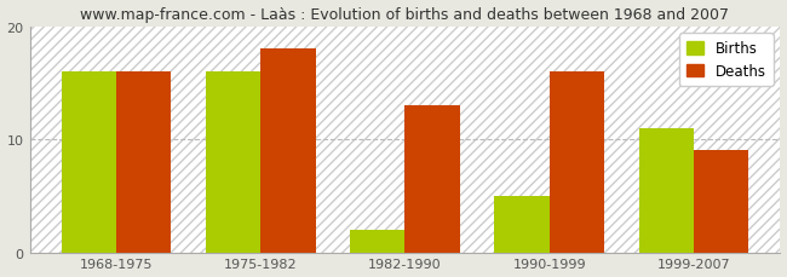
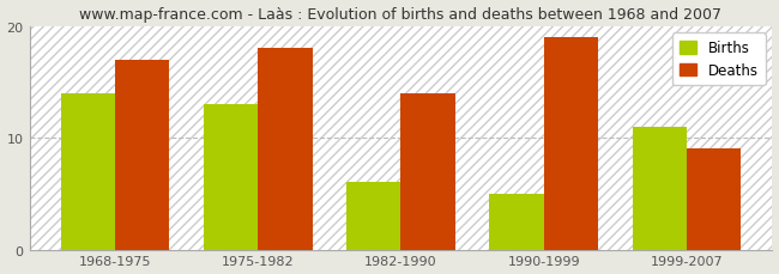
Births/1968-1975: 16 -> 14
Deaths/1968-1975: 16 -> 17
Births/1975-1982: 16 -> 13
Births/1982-1990: 2 -> 6
Deaths/1982-1990: 13 -> 14
Deaths/1990-1999: 16 -> 19
